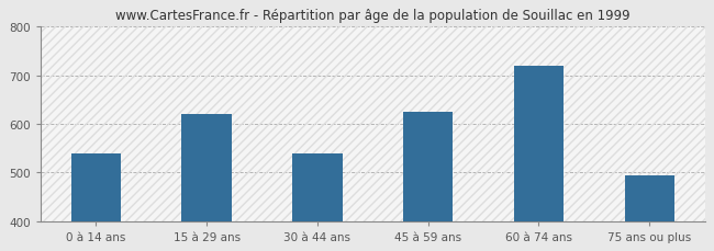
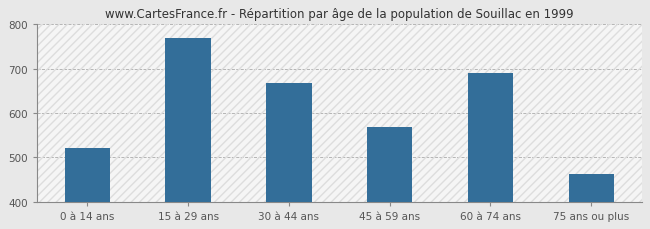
0 à 14 ans: 540 -> 520
15 à 29 ans: 620 -> 770
30 à 44 ans: 540 -> 668
45 à 59 ans: 625 -> 568
60 à 74 ans: 720 -> 690
75 ans ou plus: 495 -> 462
